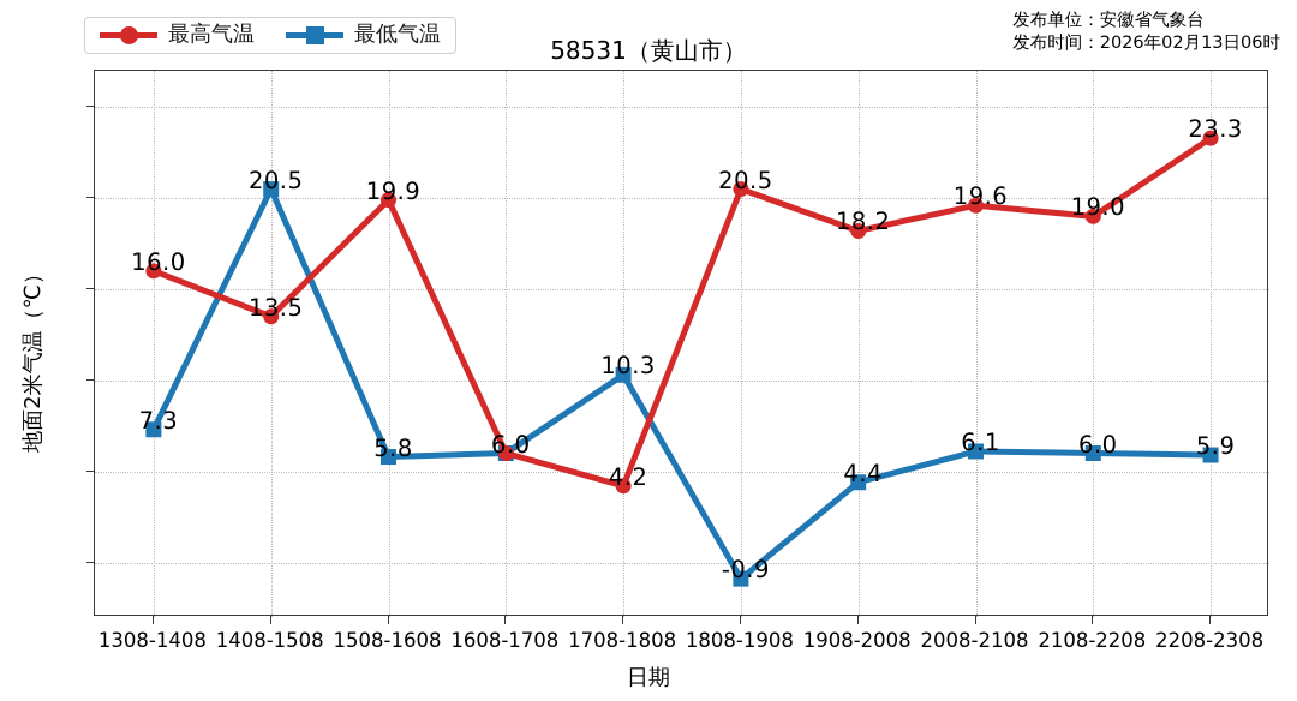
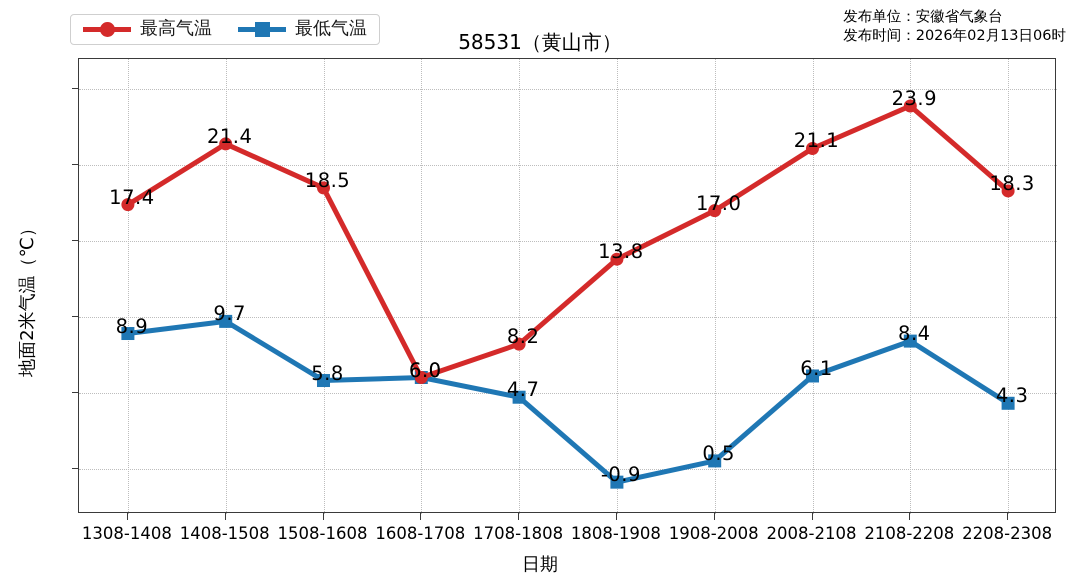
最高气温/1308-1408: 16.0 -> 17.4
最低气温/1308-1408: 7.3 -> 8.9
最高气温/1408-1508: 13.5 -> 21.4
最低气温/1408-1508: 20.5 -> 9.7
最高气温/1508-1608: 19.9 -> 18.5
最高气温/1708-1808: 4.2 -> 8.2
最低气温/1708-1808: 10.3 -> 4.7
最高气温/1808-1908: 20.5 -> 13.8
最高气温/1908-2008: 18.2 -> 17.0
最低气温/1908-2008: 4.4 -> 0.5
最高气温/2008-2108: 19.6 -> 21.1
最高气温/2108-2208: 19.0 -> 23.9
最低气温/2108-2208: 6.0 -> 8.4
最高气温/2208-2308: 23.3 -> 18.3
最低气温/2208-2308: 5.9 -> 4.3
